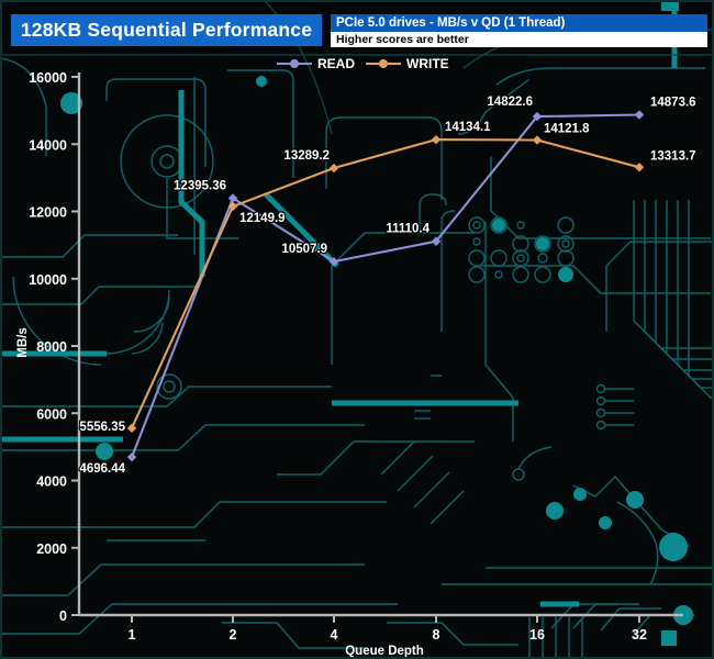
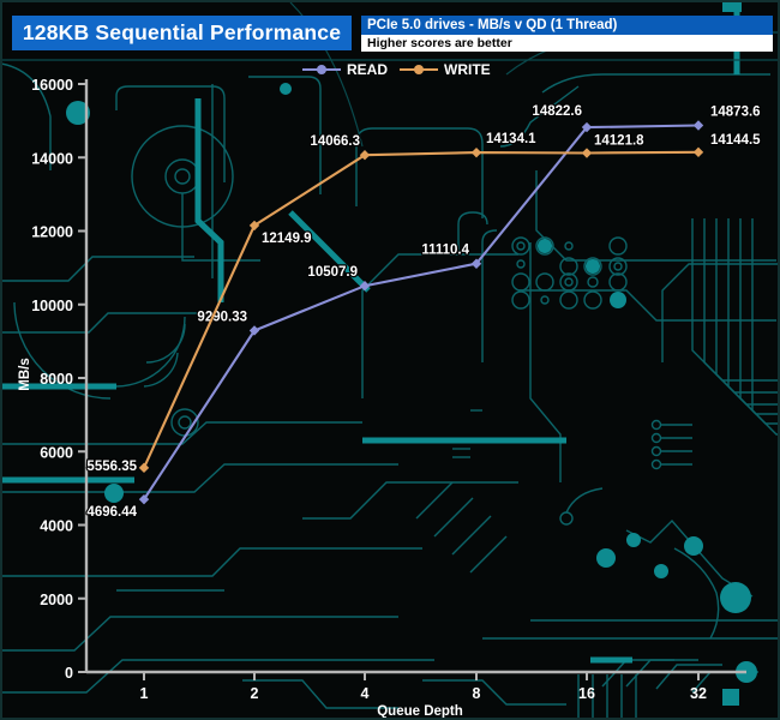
READ/2: 12395.36 -> 9290.33
WRITE/4: 13289.2 -> 14066.3
WRITE/32: 13313.7 -> 14144.5
